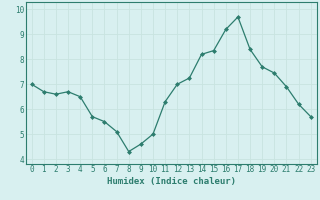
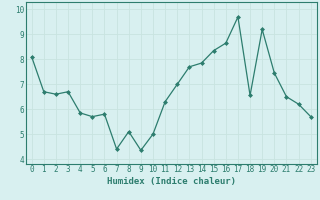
0: 7.00 -> 8.10
4: 6.50 -> 5.85
6: 5.50 -> 5.80
7: 5.10 -> 4.40
8: 4.30 -> 5.10
9: 4.60 -> 4.35
13: 7.25 -> 7.70
14: 8.20 -> 7.85
16: 9.20 -> 8.65
18: 8.40 -> 6.55
19: 7.70 -> 9.20
21: 6.90 -> 6.50
